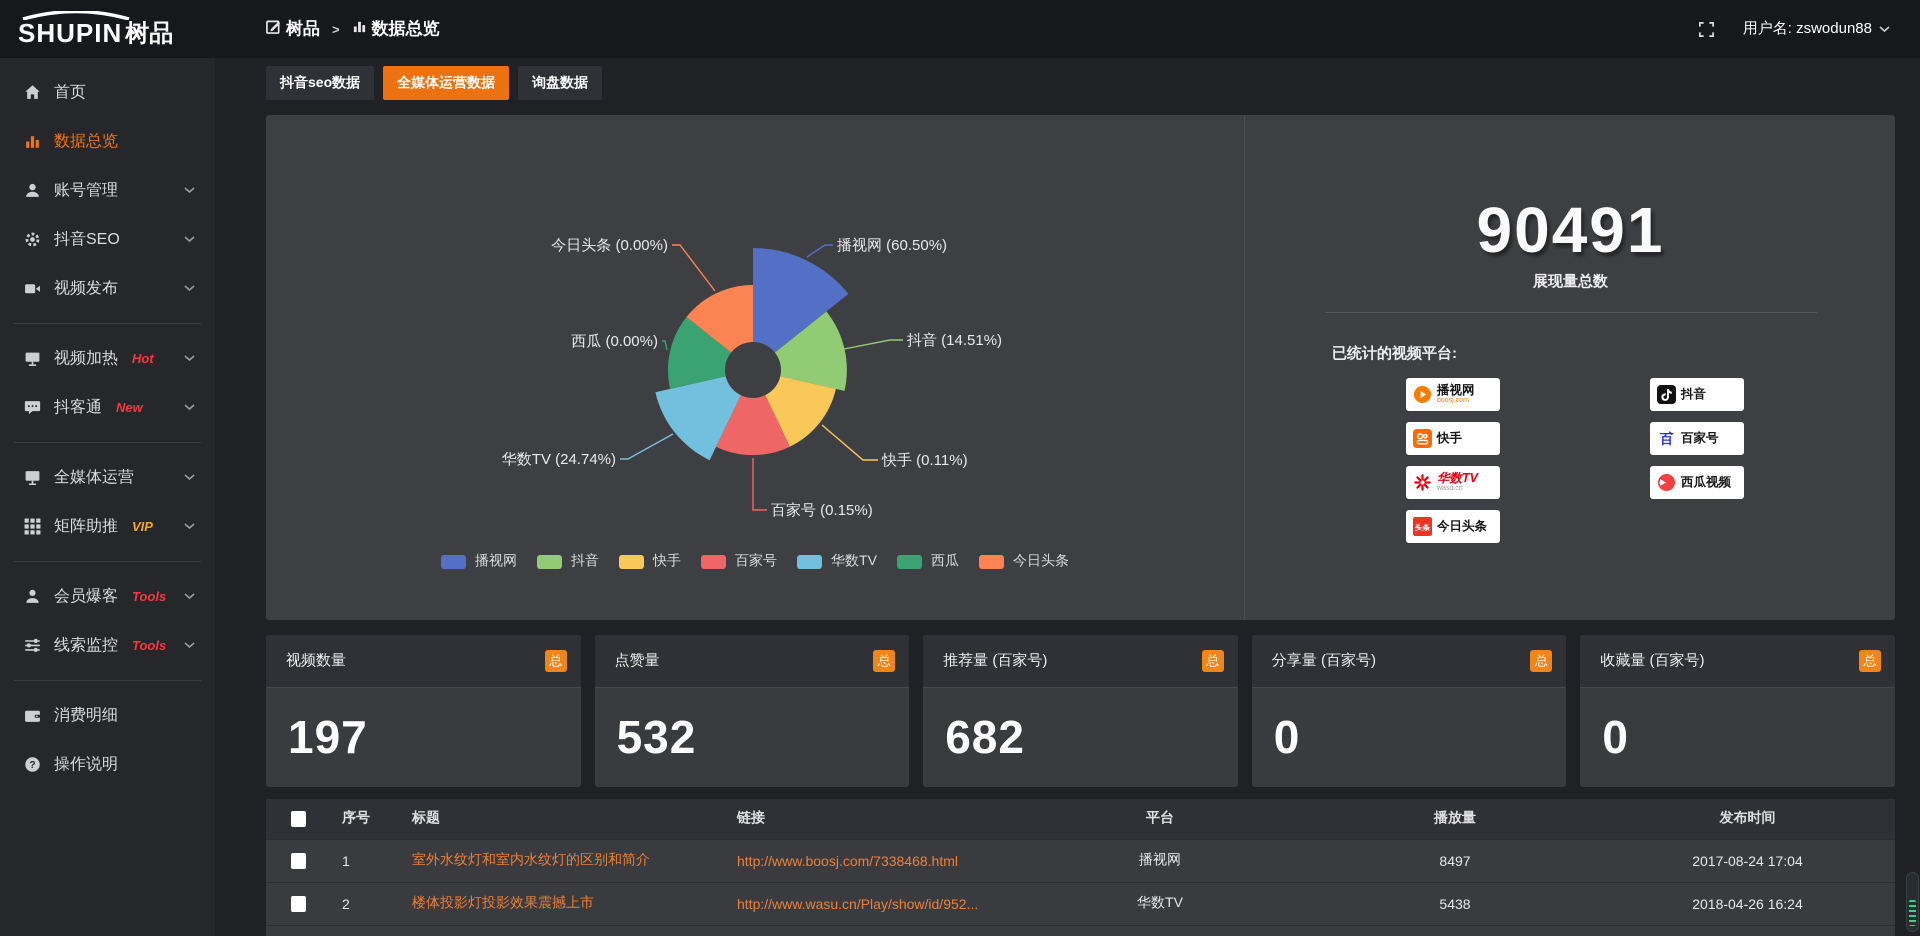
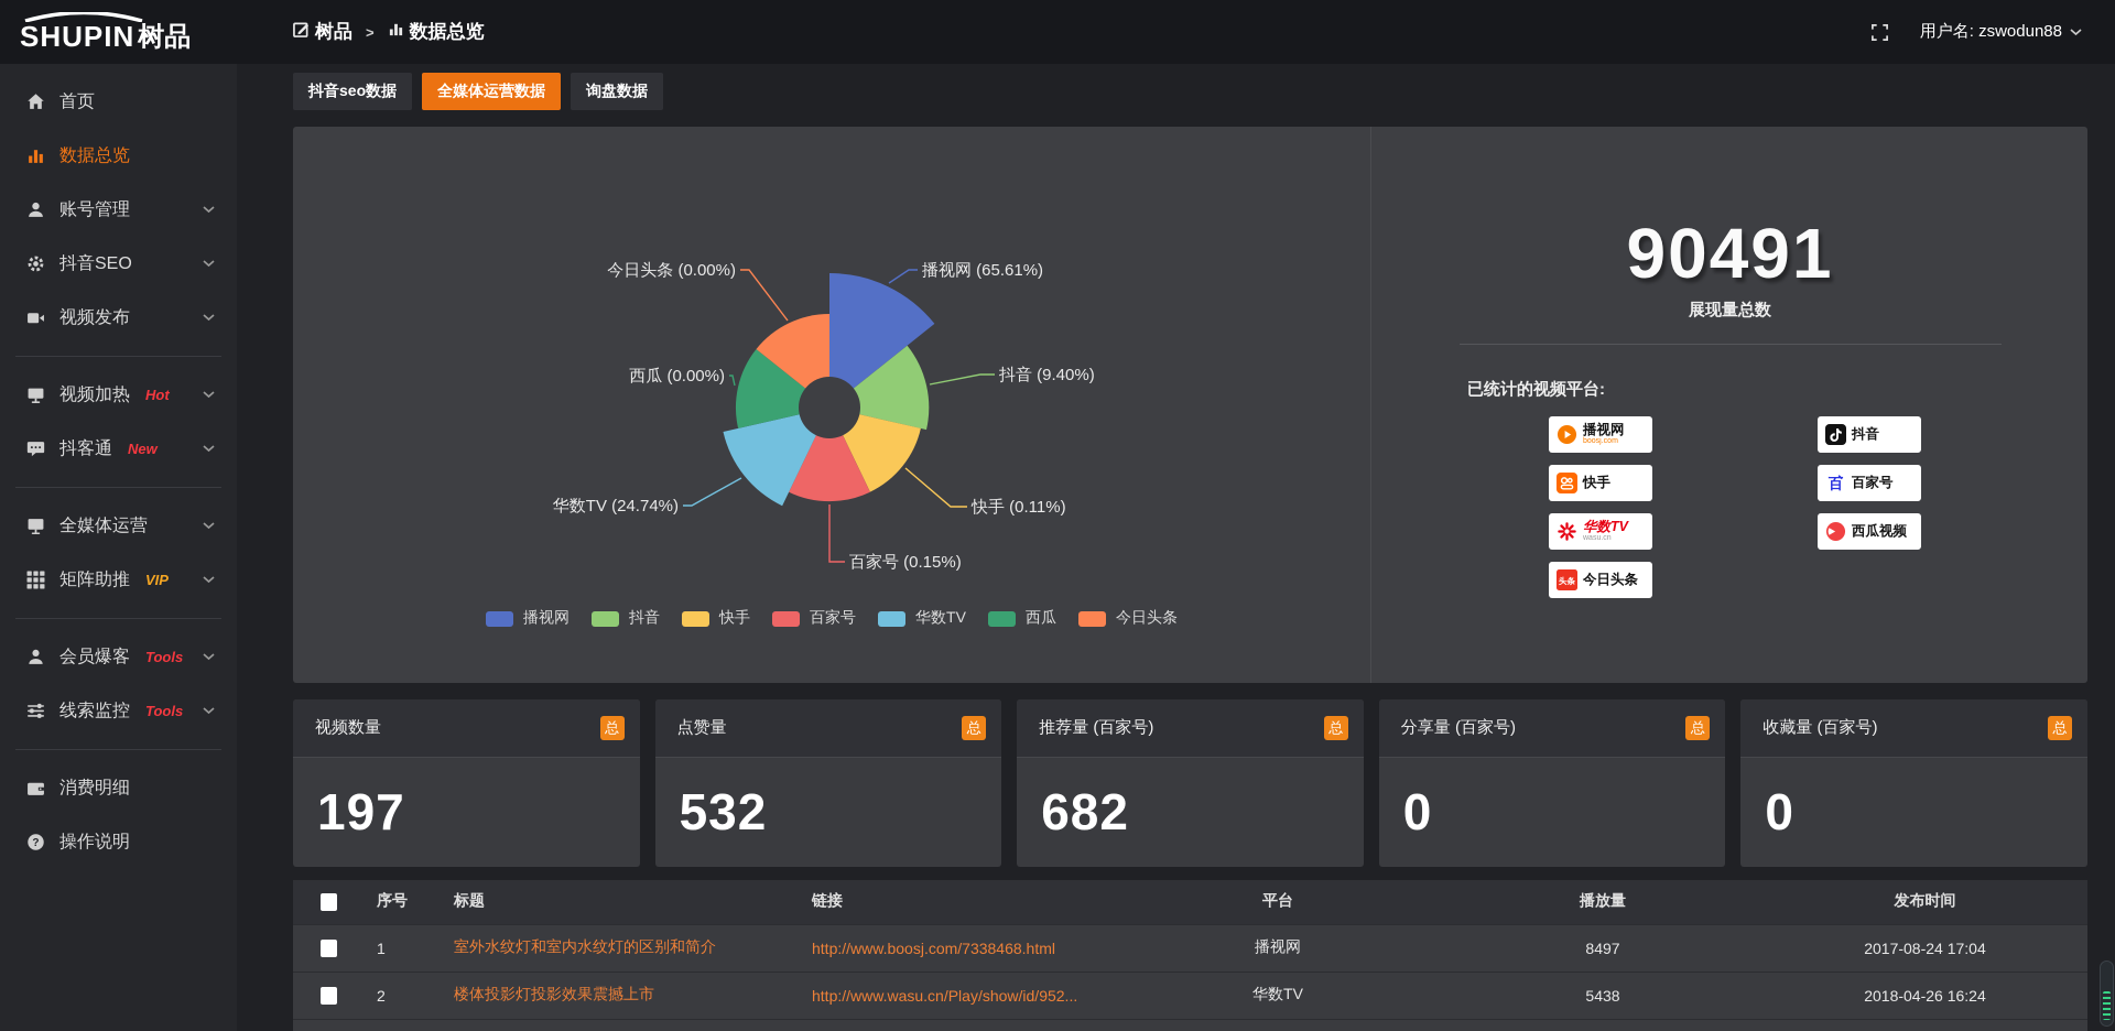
播视网: 60.50% -> 65.61%
抖音: 14.51% -> 9.40%
